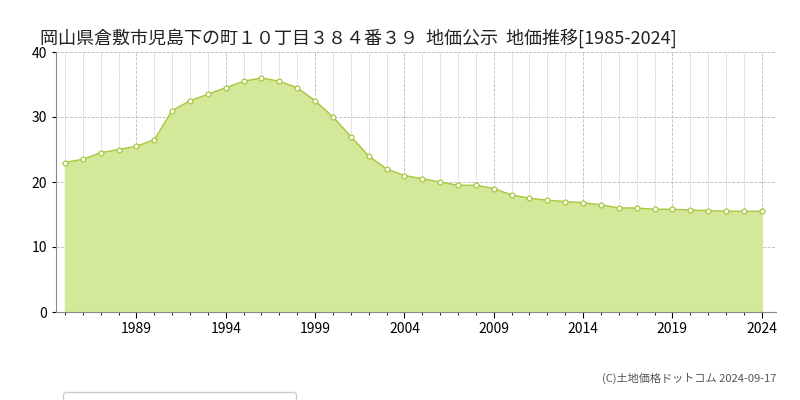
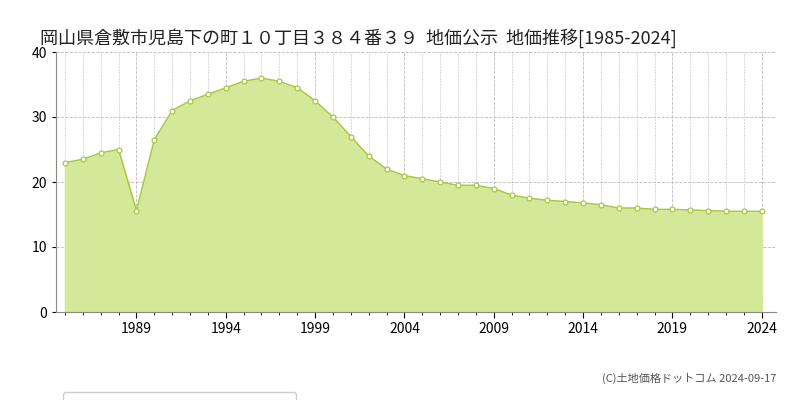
1989: 25.5 -> 15.6
